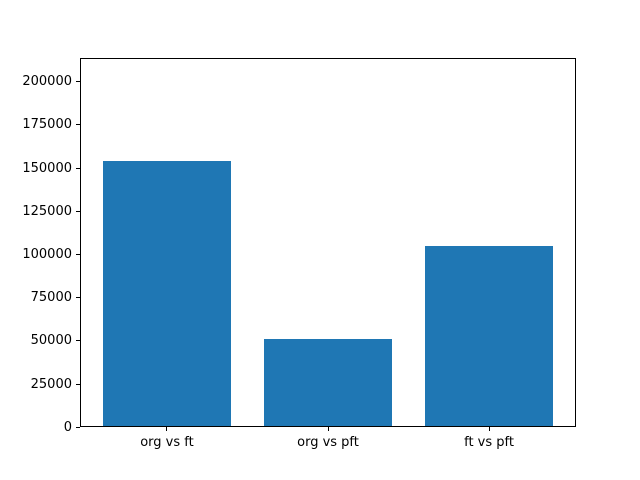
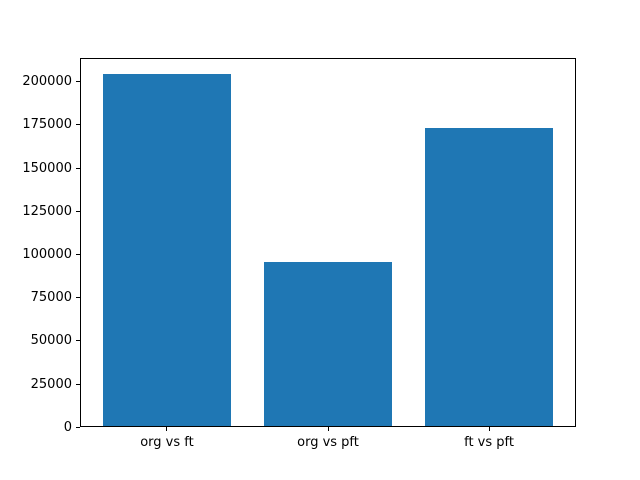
org vs ft: 154000 -> 205000
org vs pft: 51000 -> 96000
ft vs pft: 105000 -> 173000
